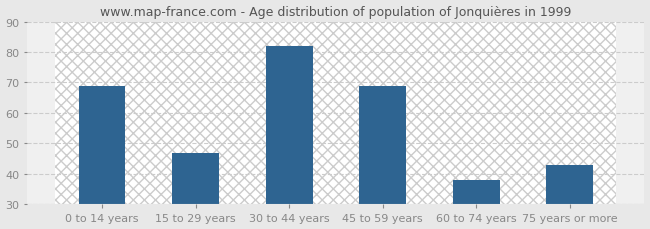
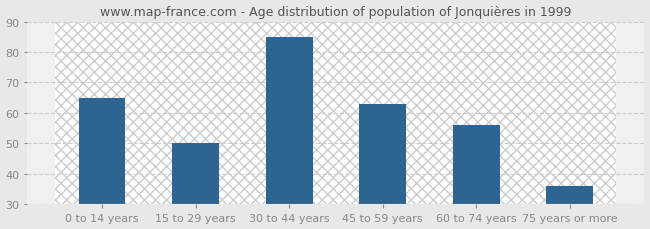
0 to 14 years: 69 -> 65
15 to 29 years: 47 -> 50
30 to 44 years: 82 -> 85
45 to 59 years: 69 -> 63
60 to 74 years: 38 -> 56
75 years or more: 43 -> 36
